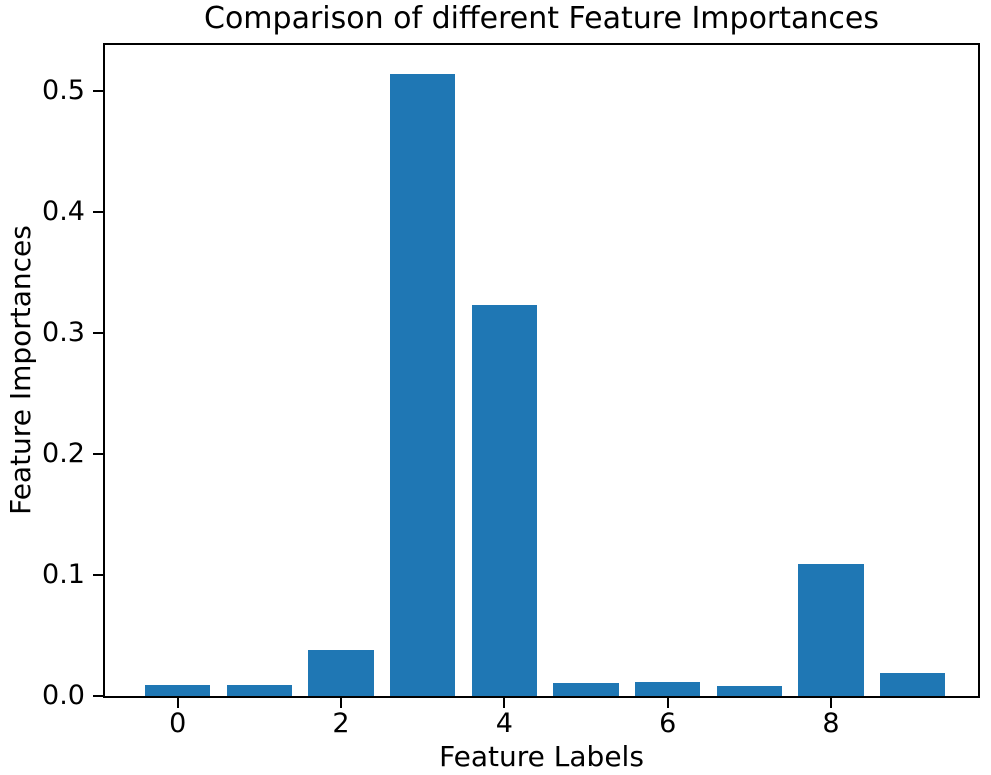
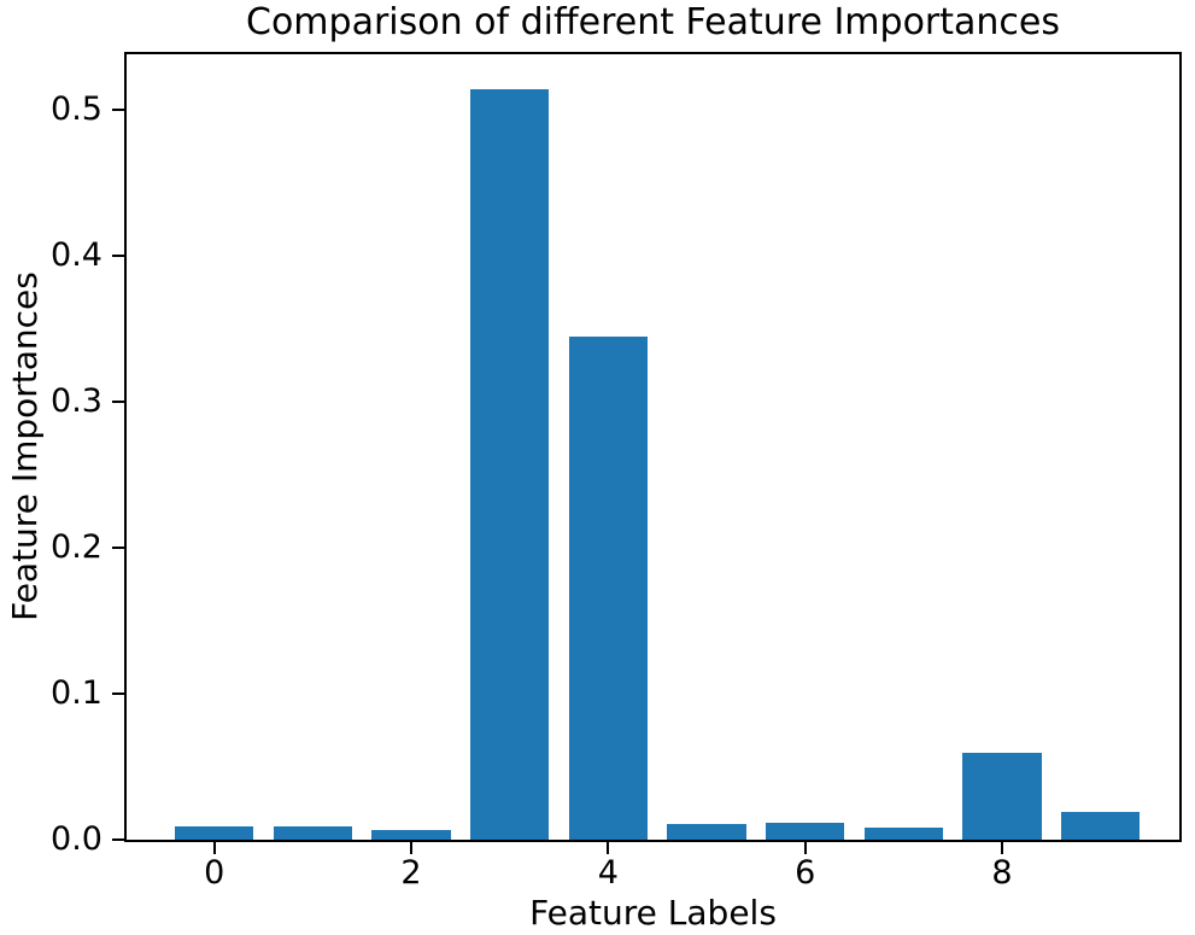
2: 0.038 -> 0.007
4: 0.323 -> 0.344
8: 0.109 -> 0.059
